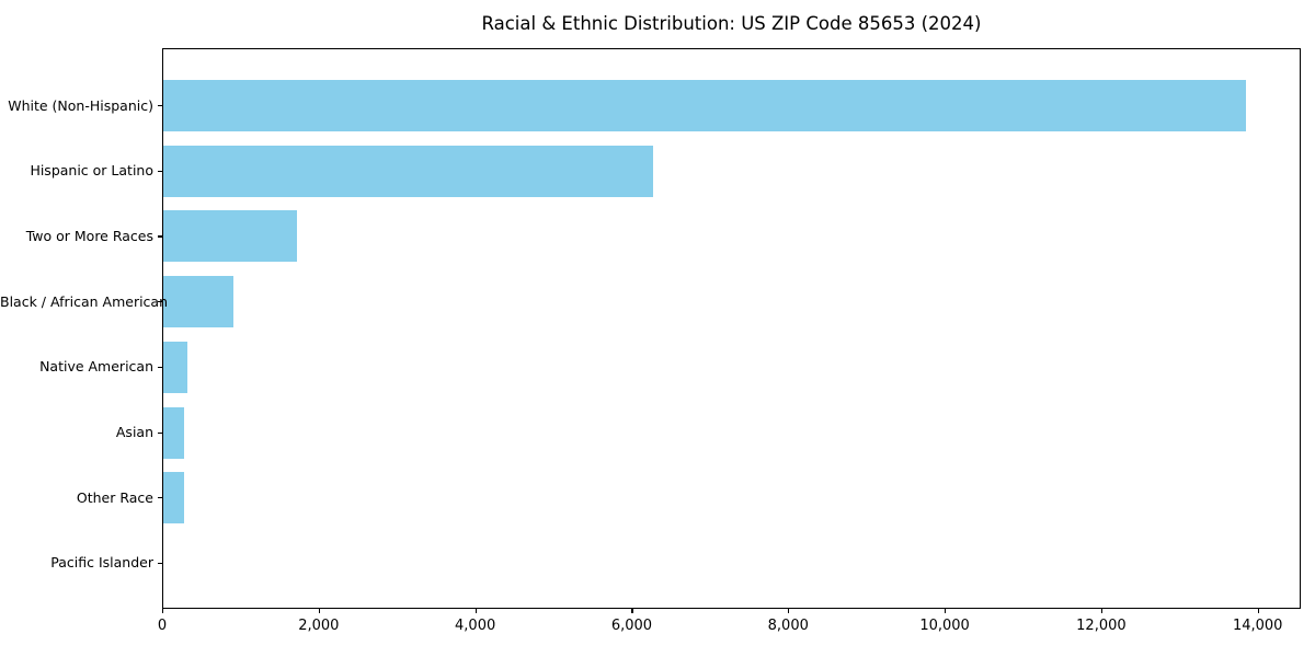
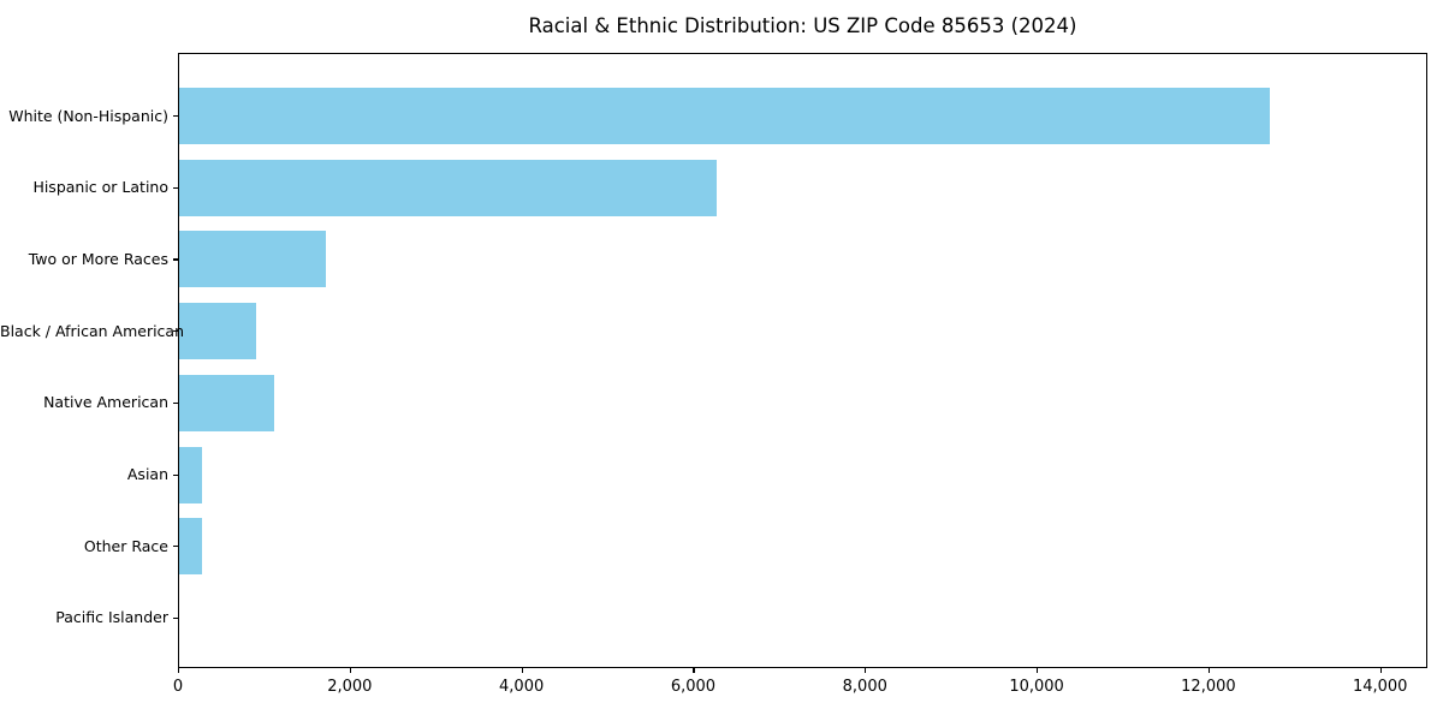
White (Non-Hispanic): 13800 -> 12700
Native American: 300 -> 1100
